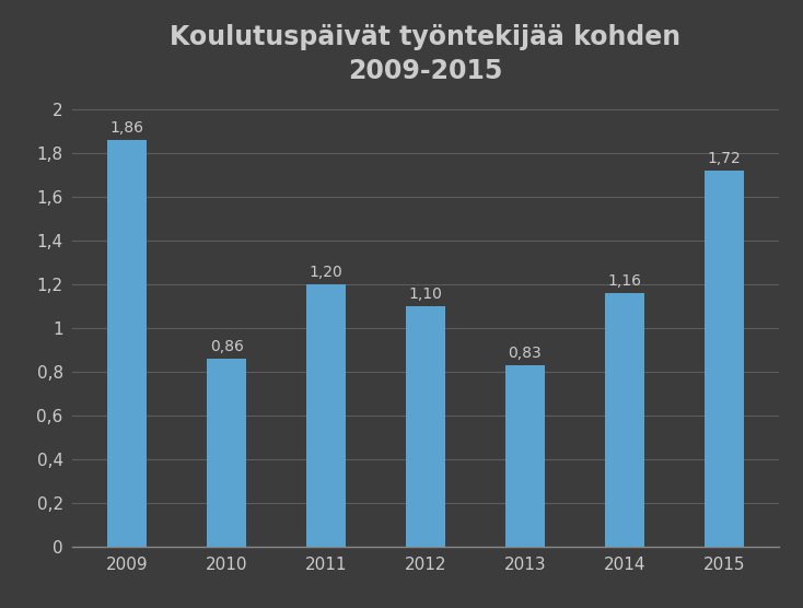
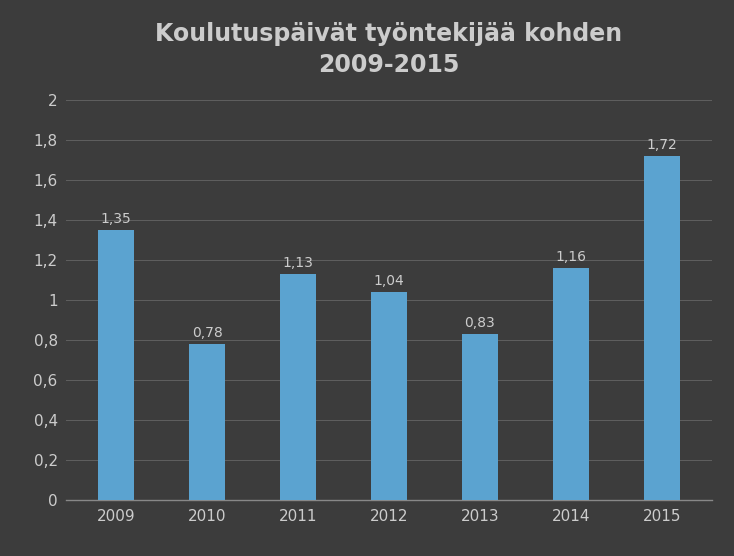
2009: 1,86 -> 1,35
2010: 0,86 -> 0,78
2011: 1,20 -> 1,13
2012: 1,10 -> 1,04
